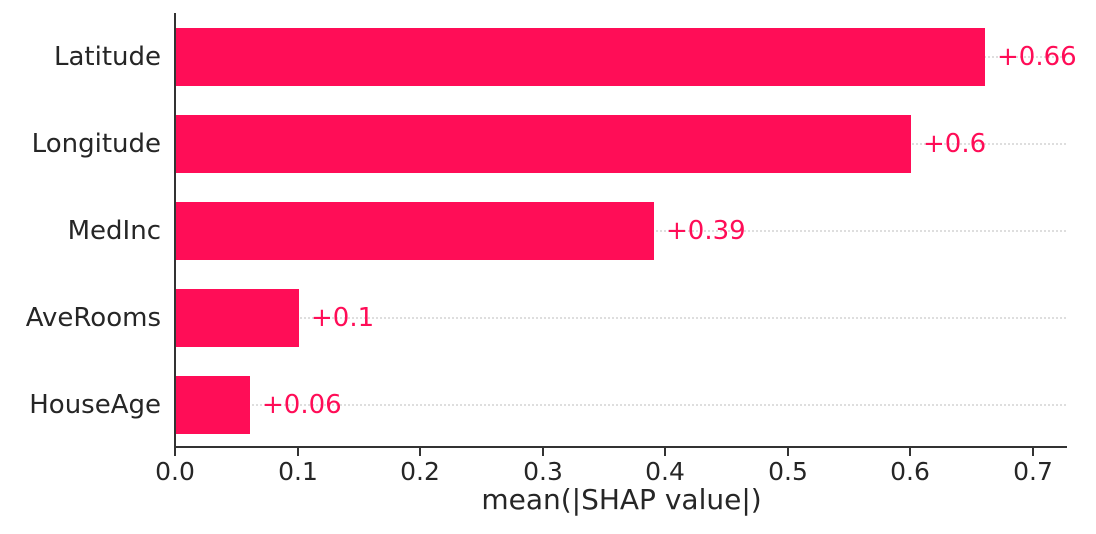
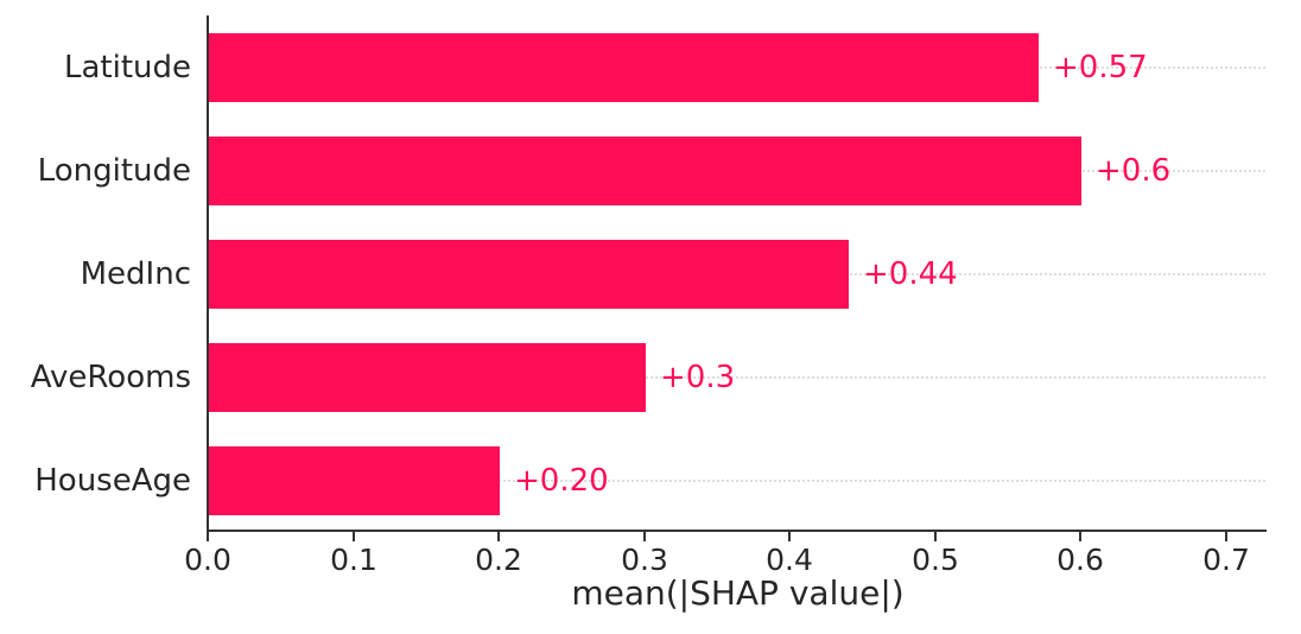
Latitude: +0.66 -> +0.57
MedInc: +0.39 -> +0.44
AveRooms: +0.1 -> +0.3
HouseAge: +0.06 -> +0.20
